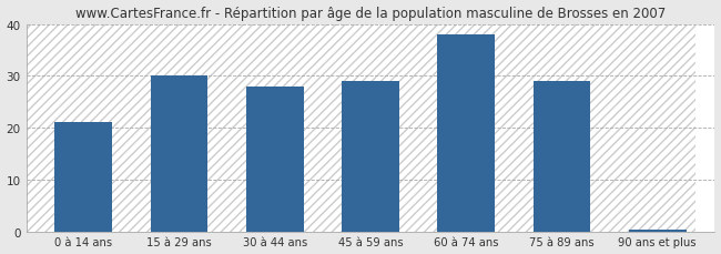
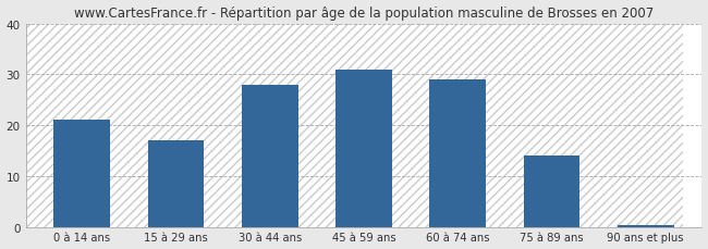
15 à 29 ans: 30.0 -> 17.0
45 à 59 ans: 29.0 -> 31.0
60 à 74 ans: 38.0 -> 29.0
75 à 89 ans: 29.0 -> 14.0
